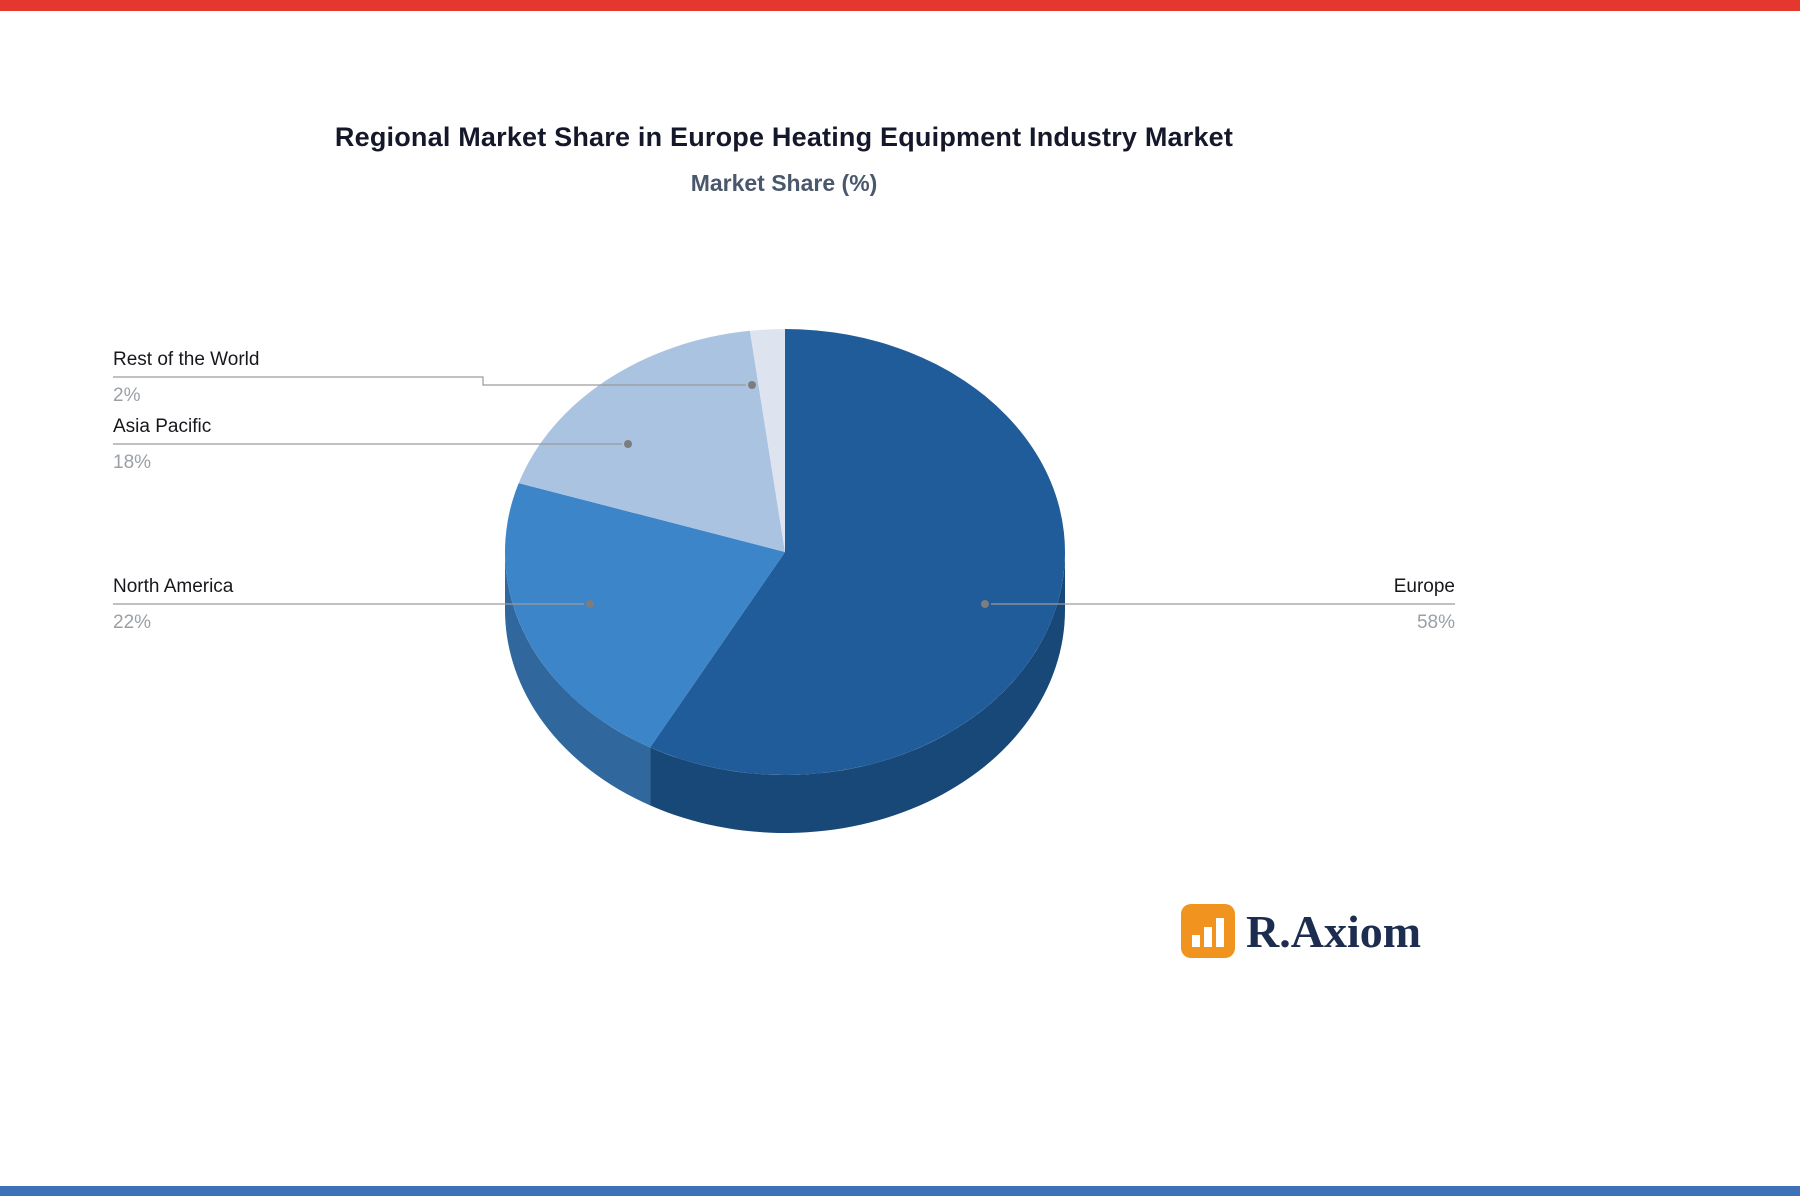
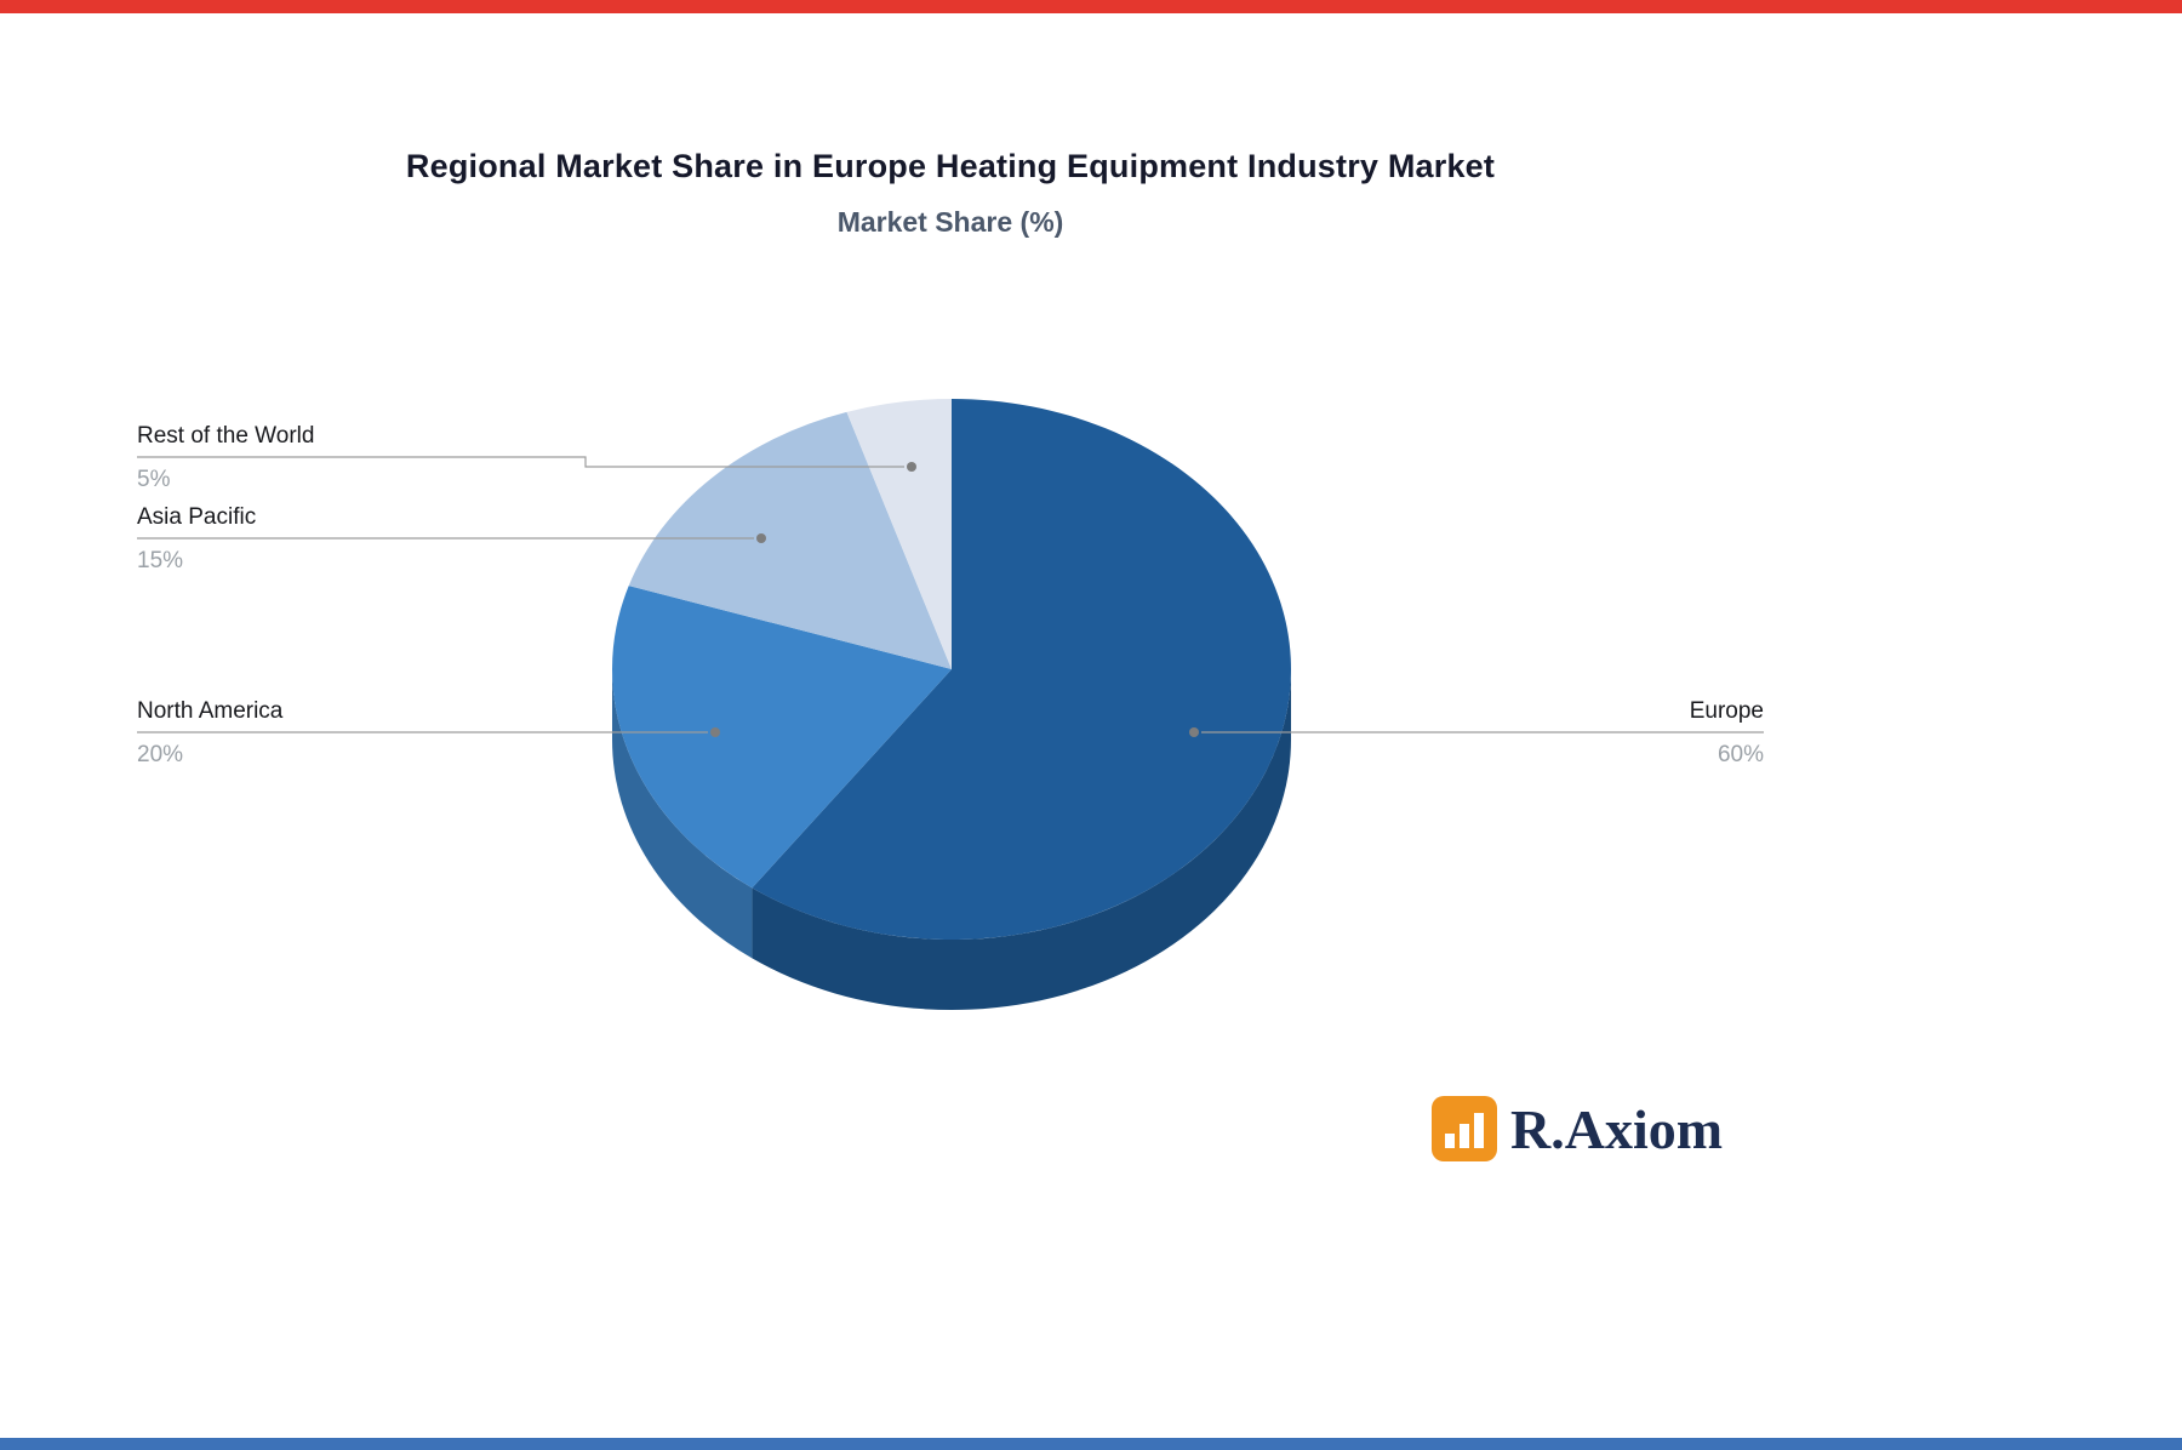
Europe: 58% -> 60%
North America: 22% -> 20%
Asia Pacific: 18% -> 15%
Rest of the World: 2% -> 5%
